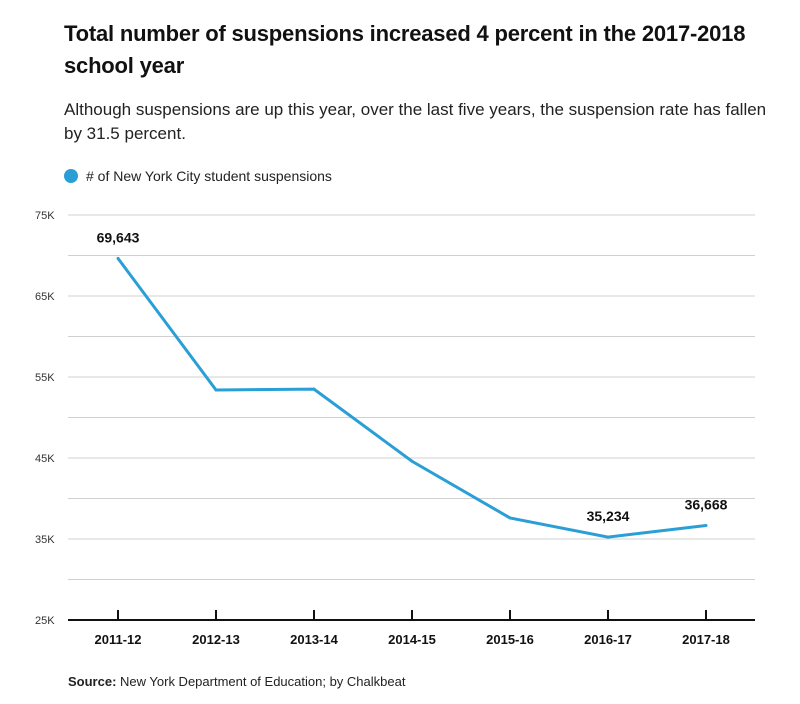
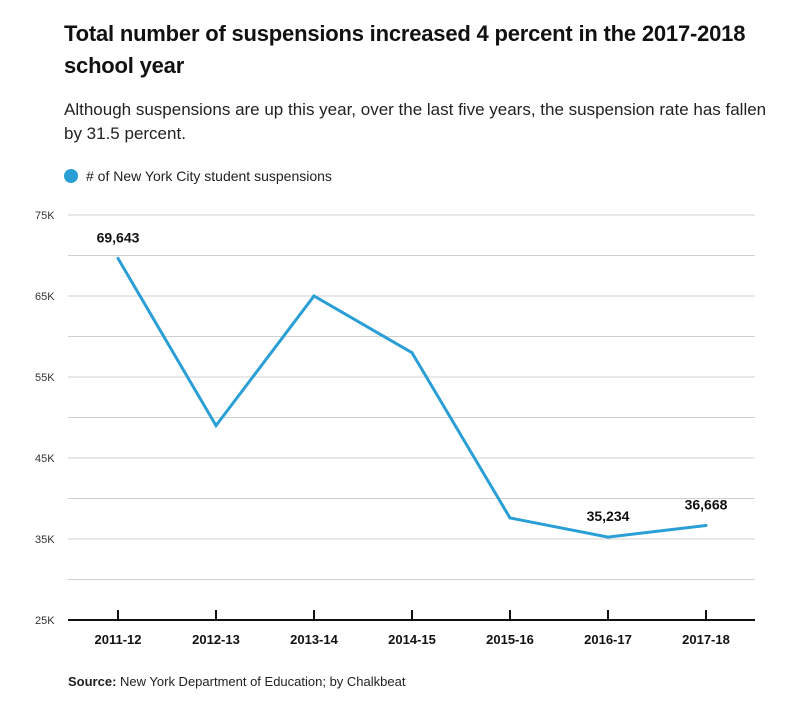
2012-13: 53K -> 49K
2013-14: 54K -> 65K
2014-15: 45K -> 58K
